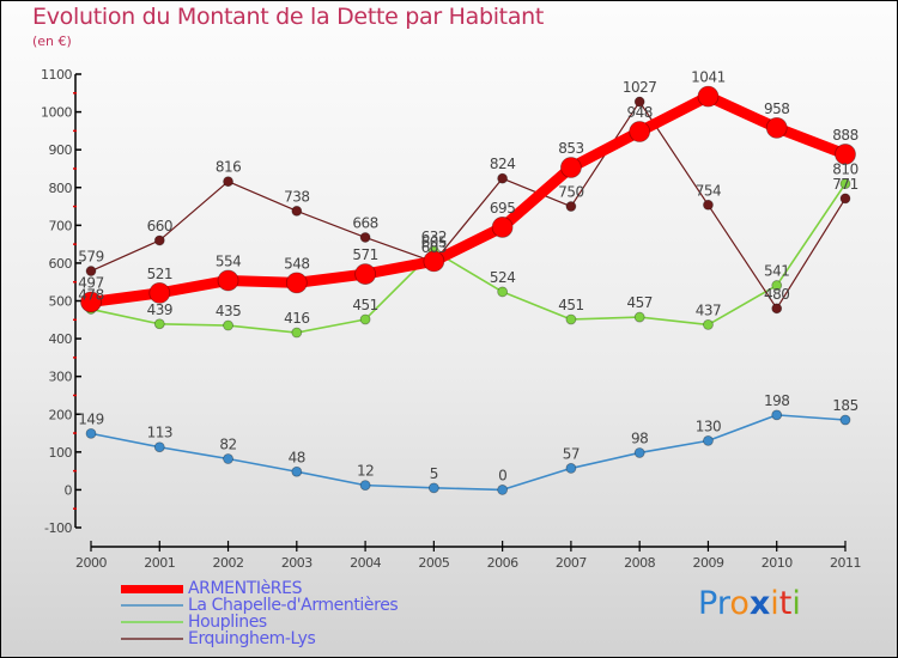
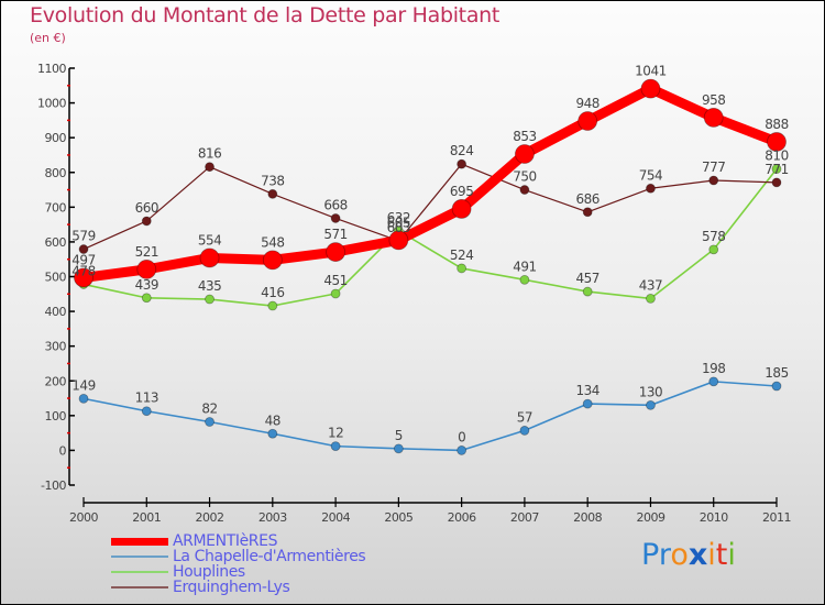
Houplines/2007: 451 -> 491
La Chapelle-d'Armentières/2008: 98 -> 134
Erquinghem-Lys/2008: 1027 -> 686
Houplines/2010: 541 -> 578
Erquinghem-Lys/2010: 480 -> 777
